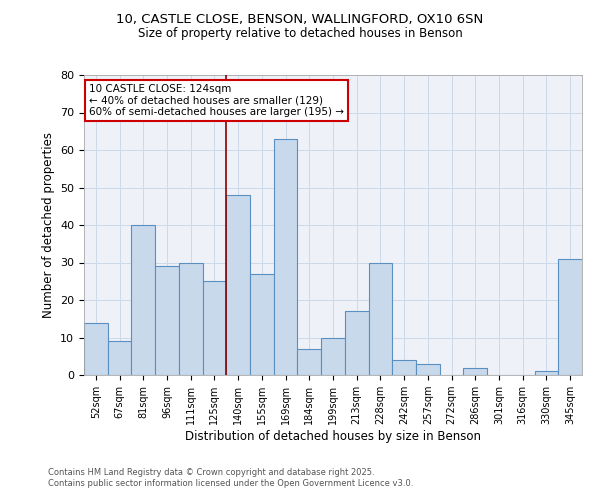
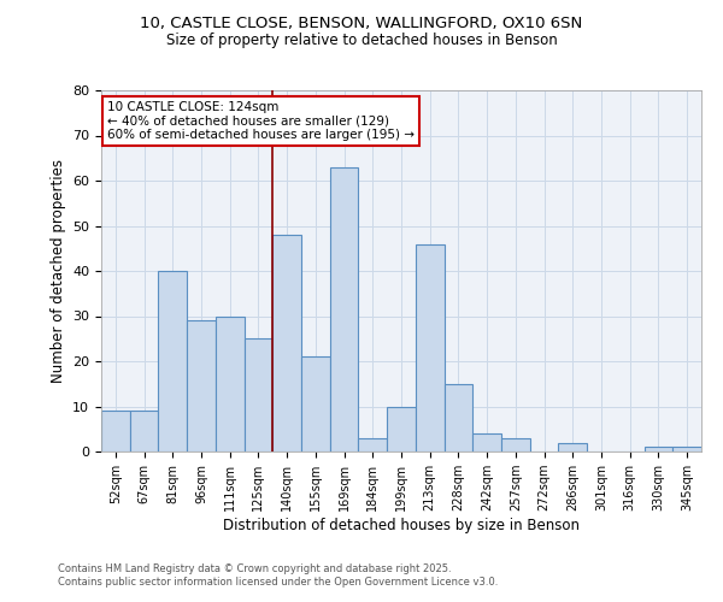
52sqm: 14 -> 9
155sqm: 27 -> 21
184sqm: 7 -> 3
213sqm: 17 -> 46
228sqm: 30 -> 15
345sqm: 31 -> 1
